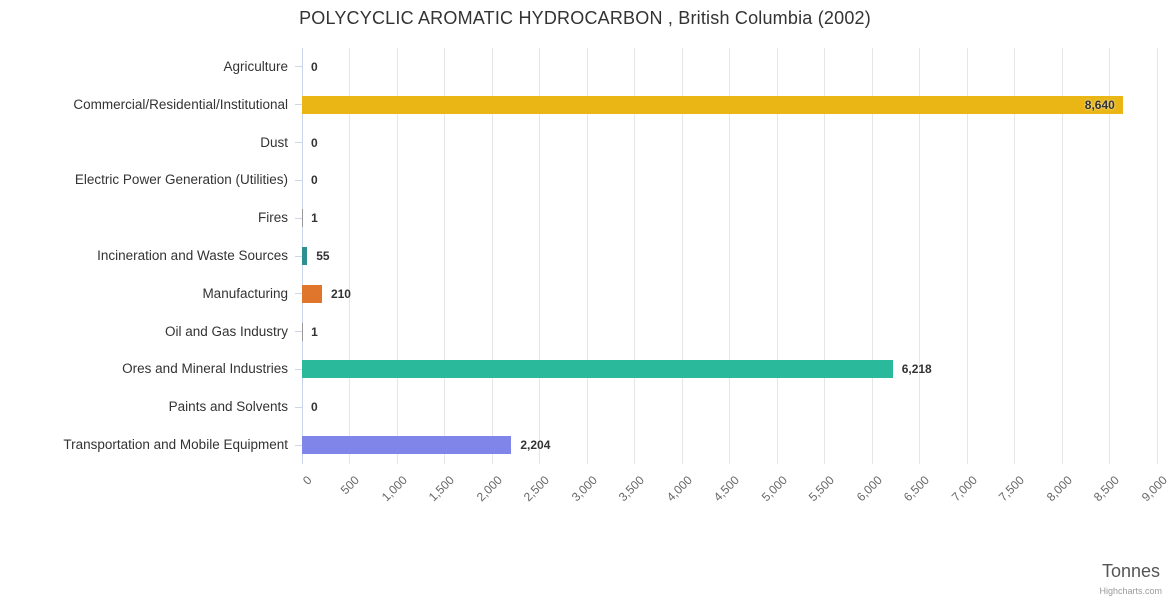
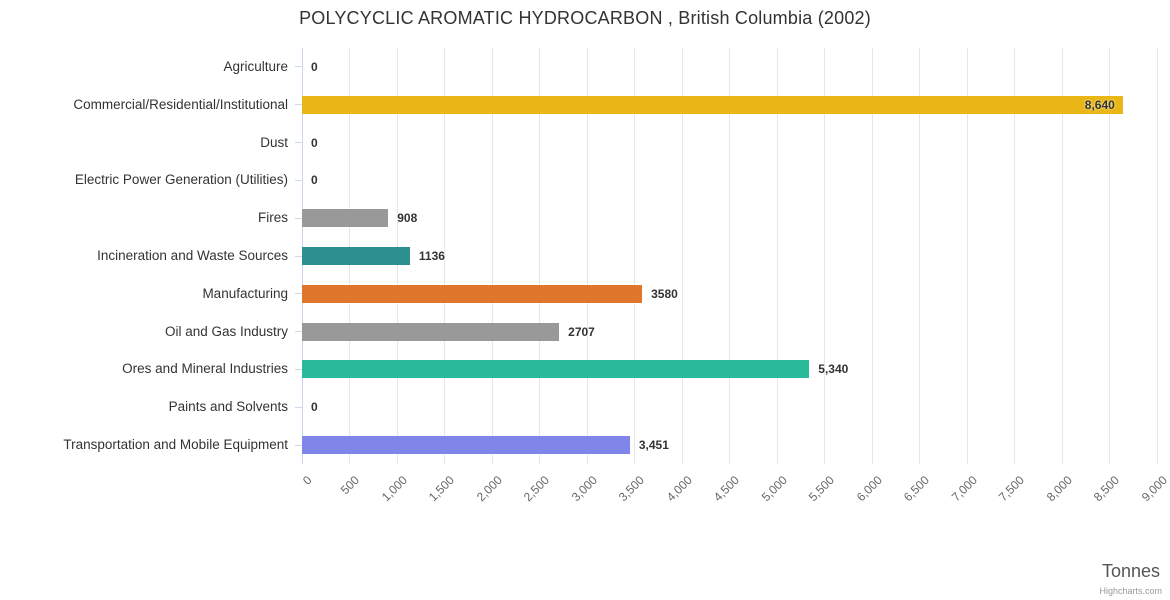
Fires: 1 -> 908
Incineration and Waste Sources: 55 -> 1136
Manufacturing: 210 -> 3580
Oil and Gas Industry: 1 -> 2707
Ores and Mineral Industries: 6,218 -> 5,340
Transportation and Mobile Equipment: 2,204 -> 3,451
